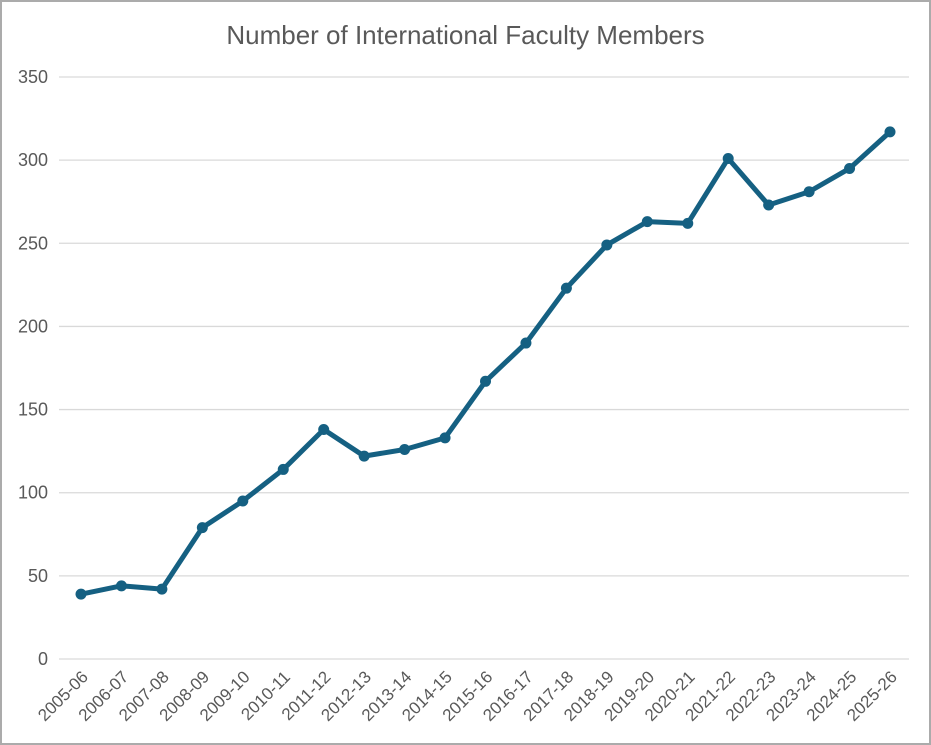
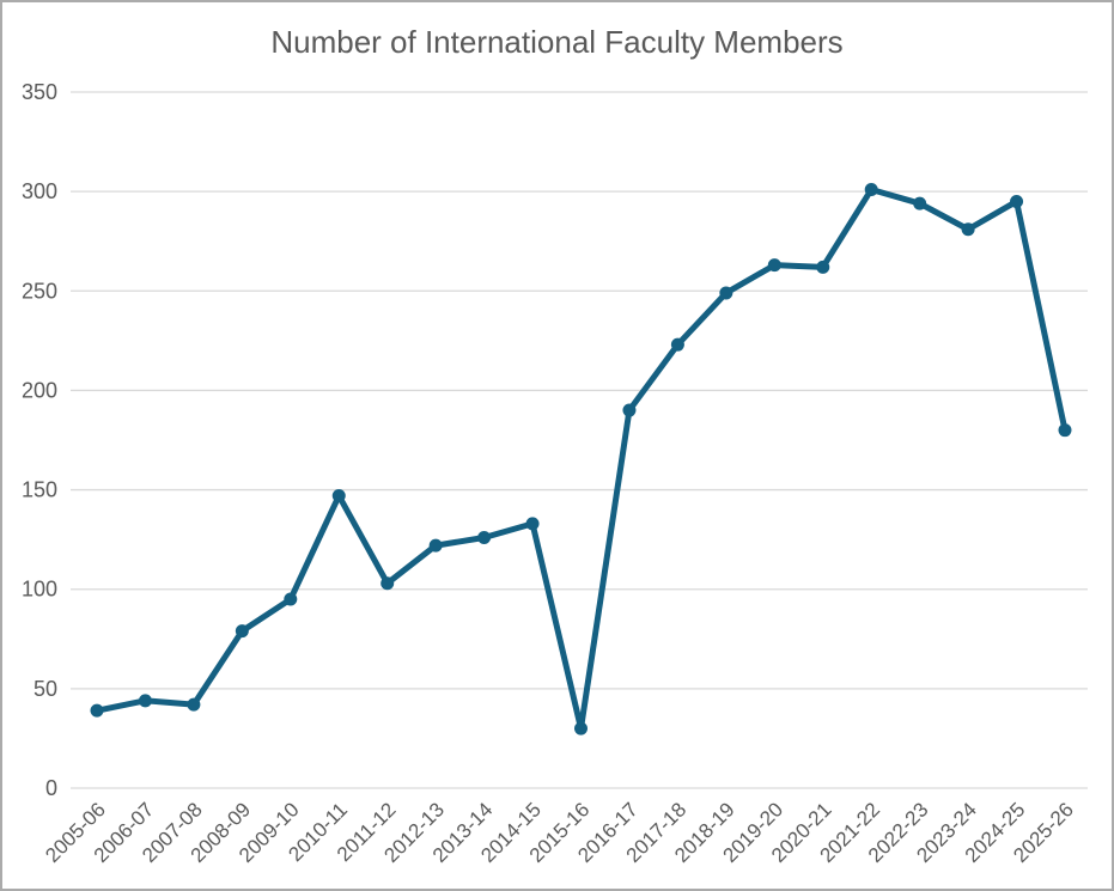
2010-11: 114 -> 147
2011-12: 138 -> 103
2015-16: 167 -> 30
2022-23: 273 -> 294
2025-26: 317 -> 180
